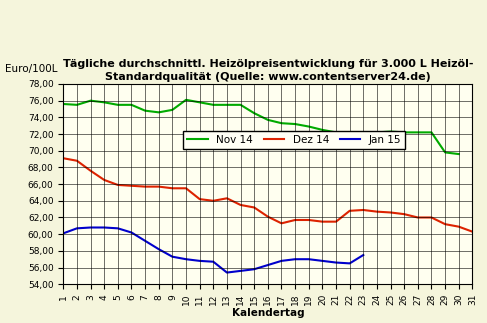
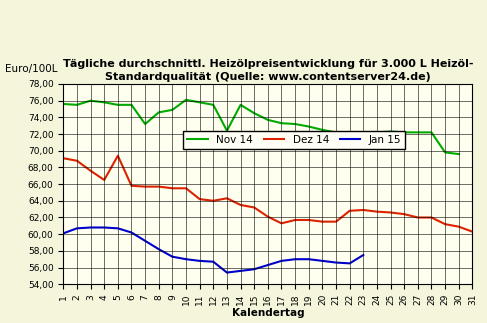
Dez 14/5: 65,9 -> 69,4
Nov 14/7: 74,8 -> 73,2
Nov 14/13: 75,5 -> 72,4
